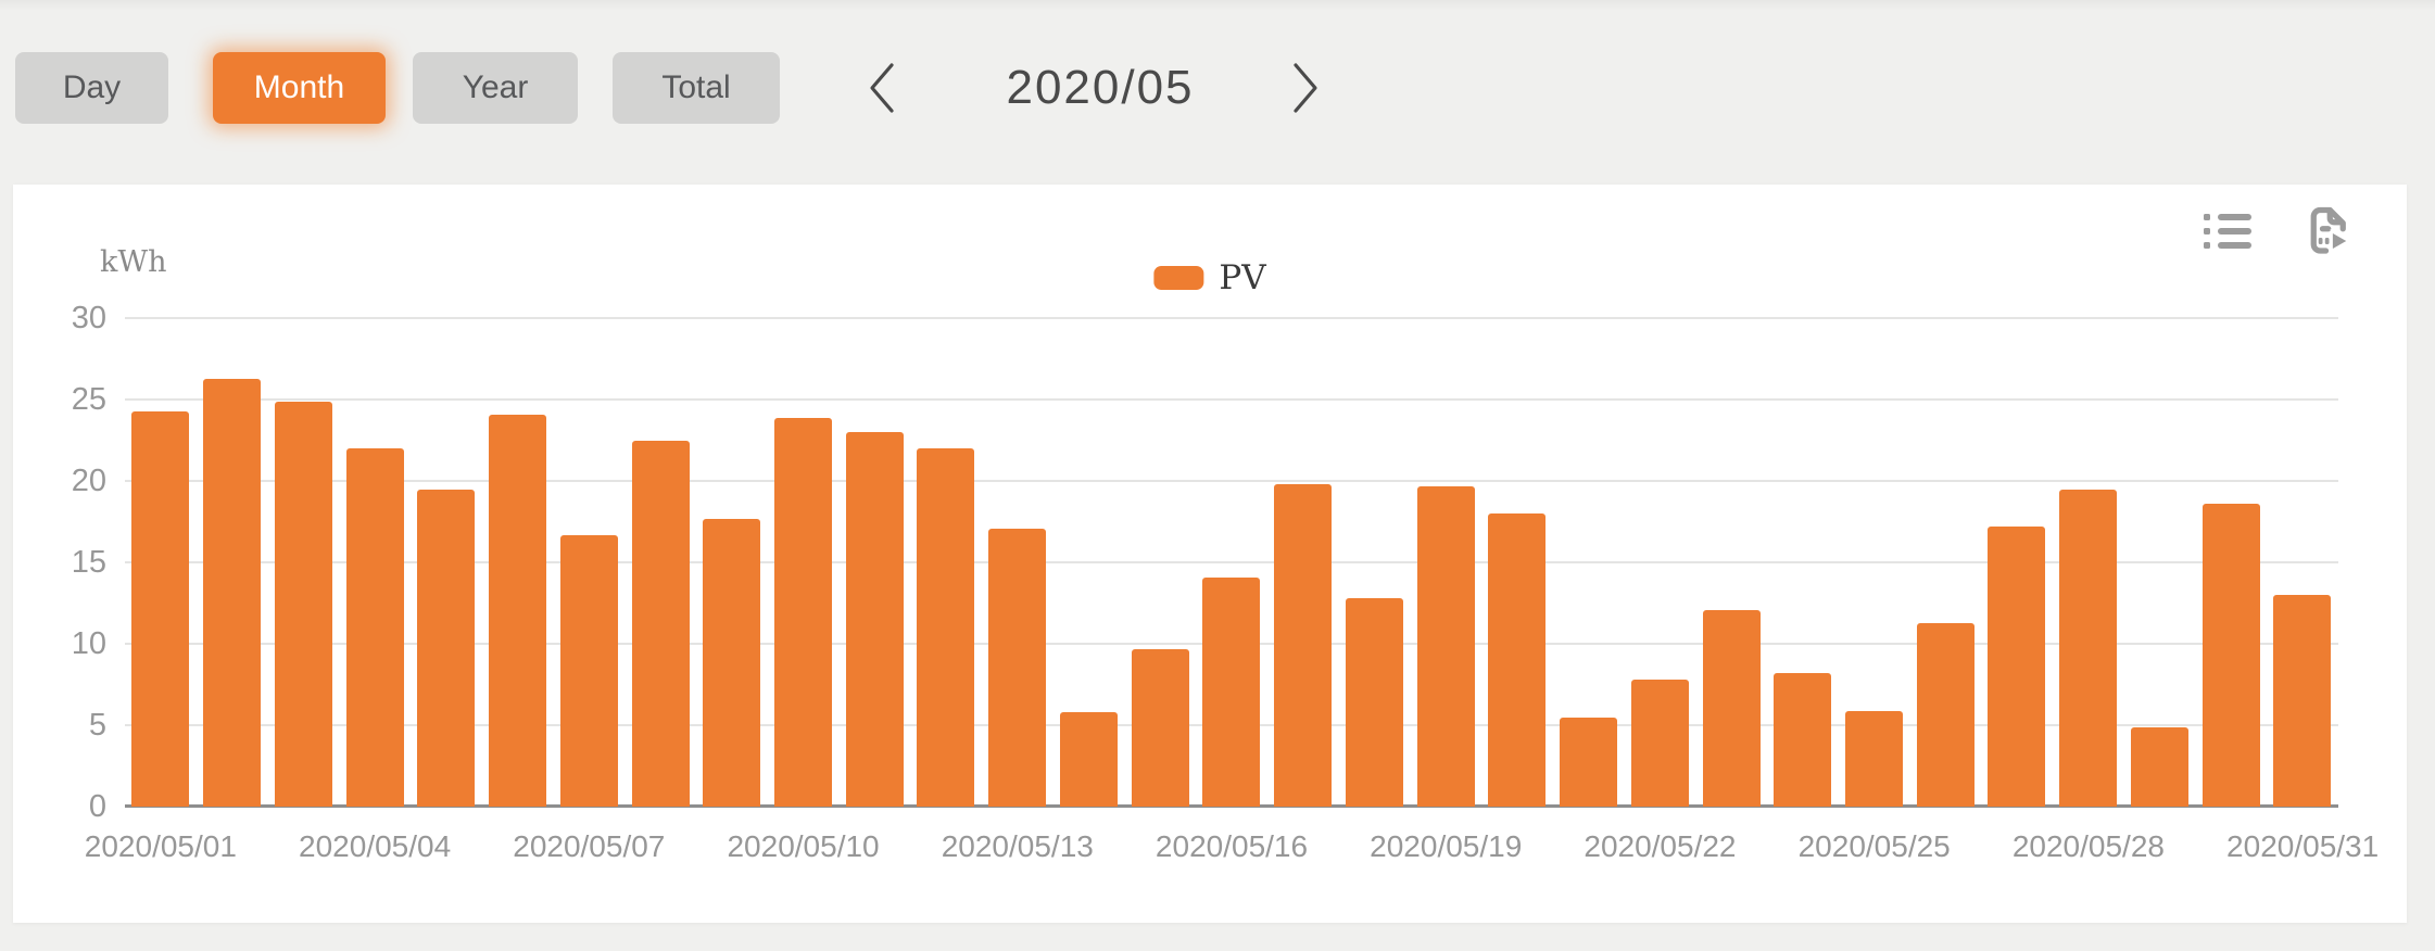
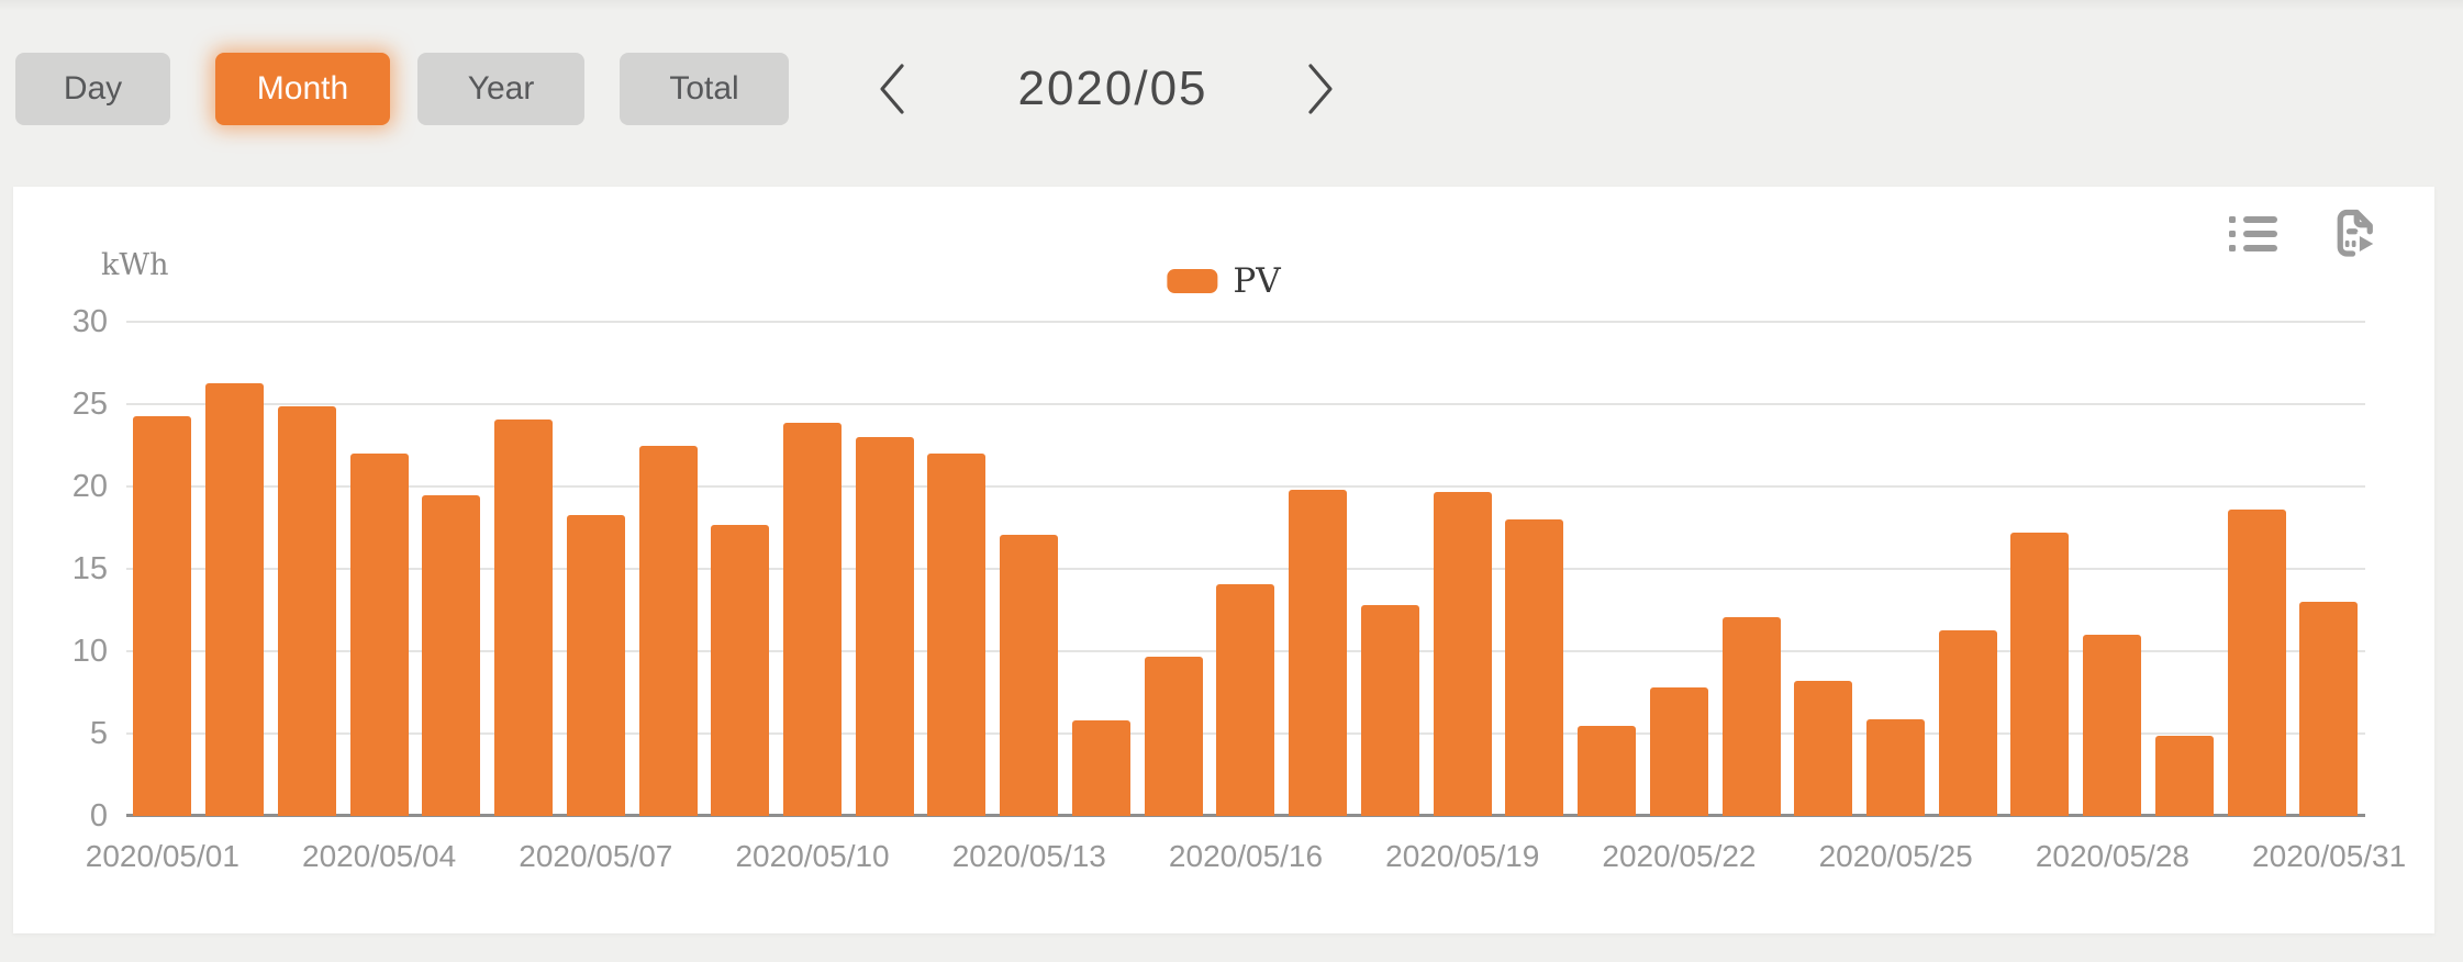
2020/05/07: 16.7 -> 18.3
2020/05/28: 19.5 -> 11.0
